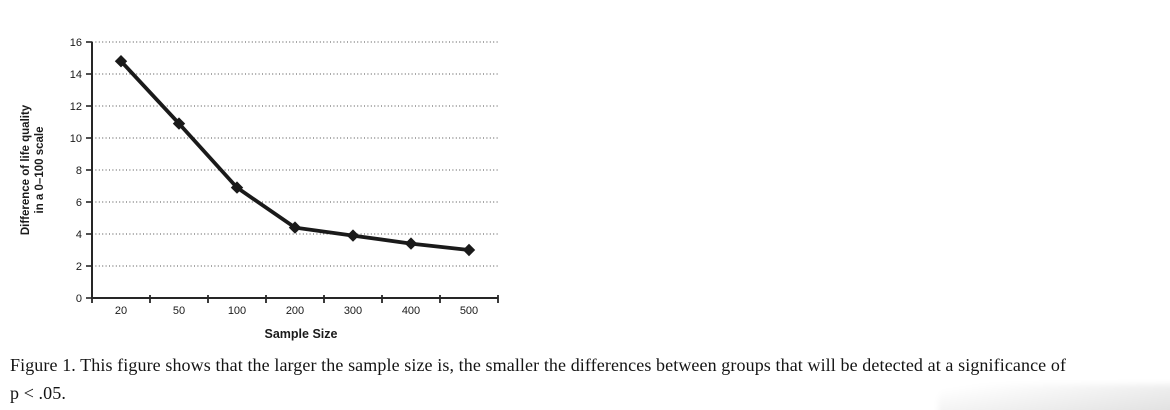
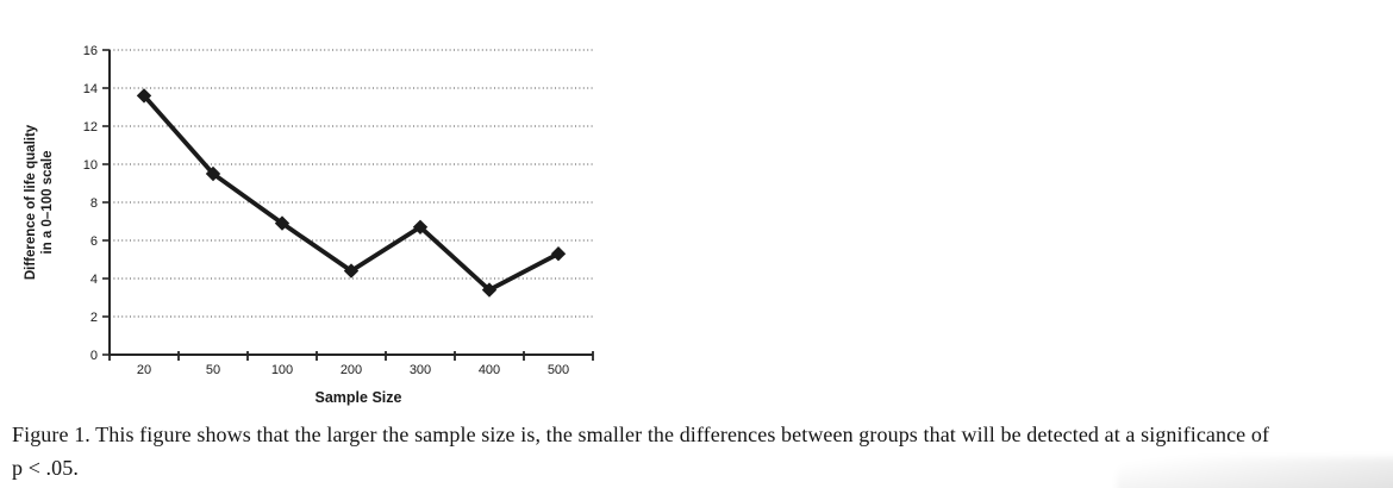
20: 14.8 -> 13.6
50: 10.9 -> 9.5
300: 3.9 -> 6.7
500: 3.0 -> 5.3
